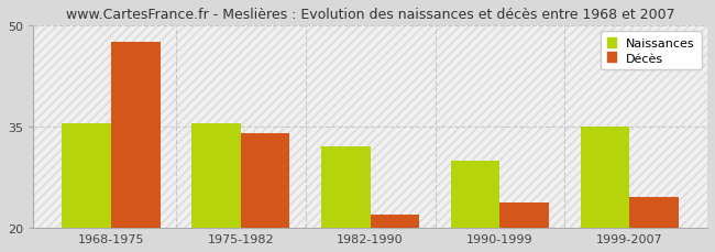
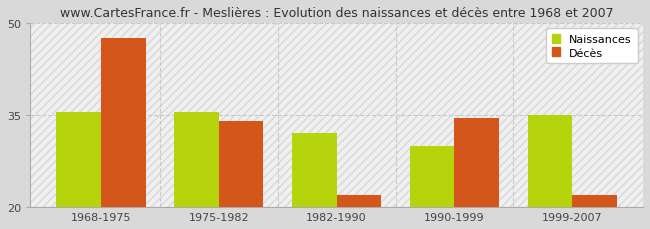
Décès/1990-1999: 23.8 -> 34.5
Décès/1999-2007: 24.6 -> 22.0
